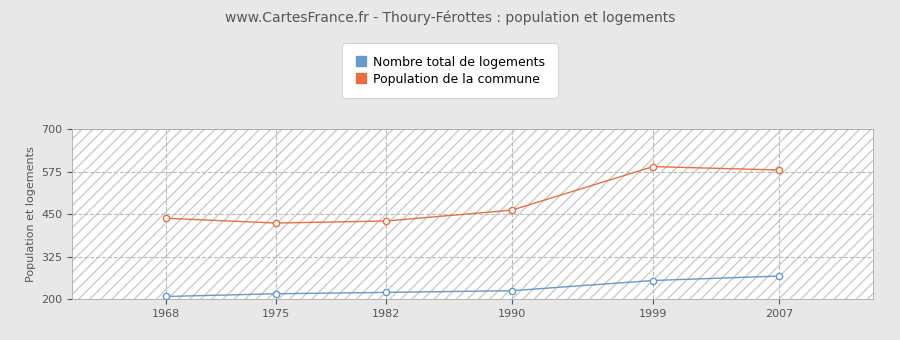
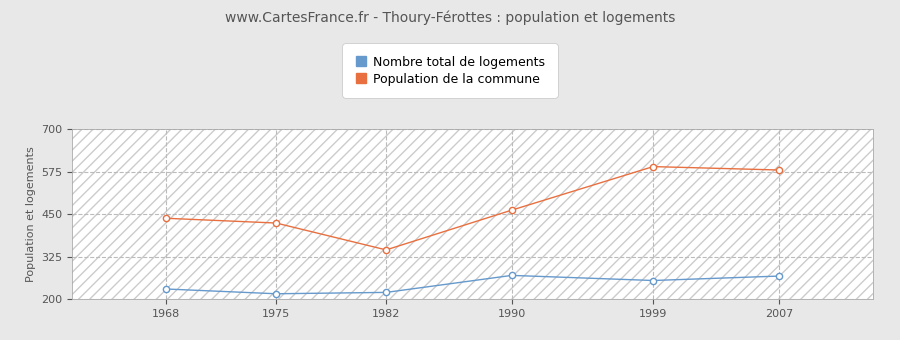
Nombre total de logements/1968: 208 -> 230
Population de la commune/1982: 430 -> 345
Nombre total de logements/1990: 225 -> 270
